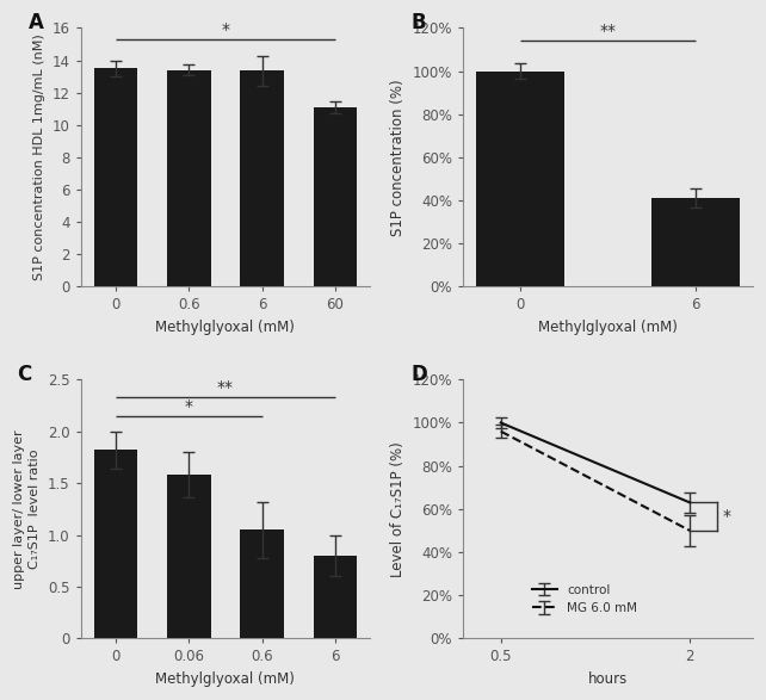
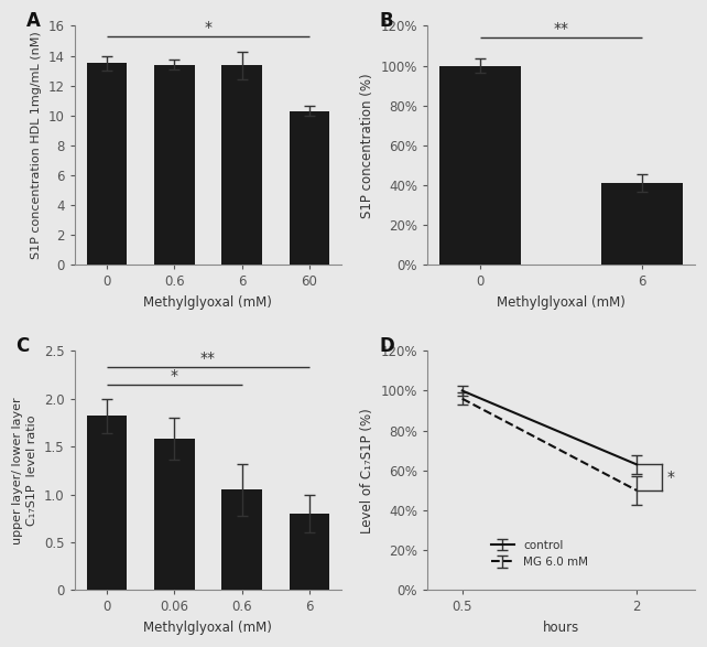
60: 11.1 -> 10.3
